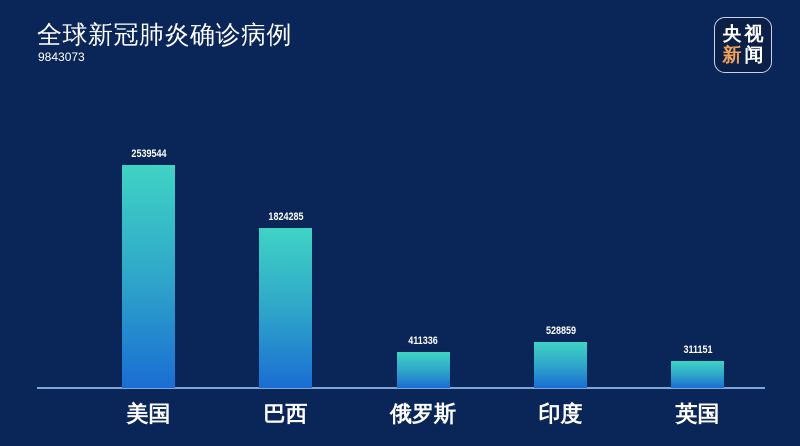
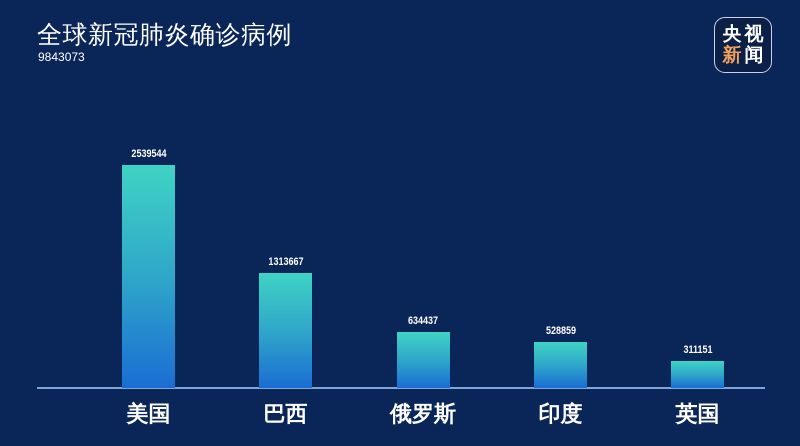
巴西: 1824285 -> 1313667
俄罗斯: 411336 -> 634437
